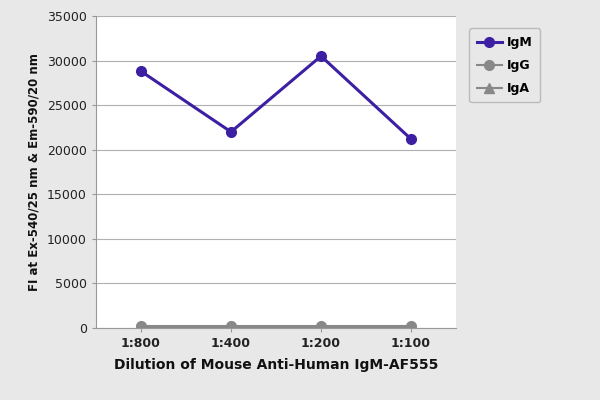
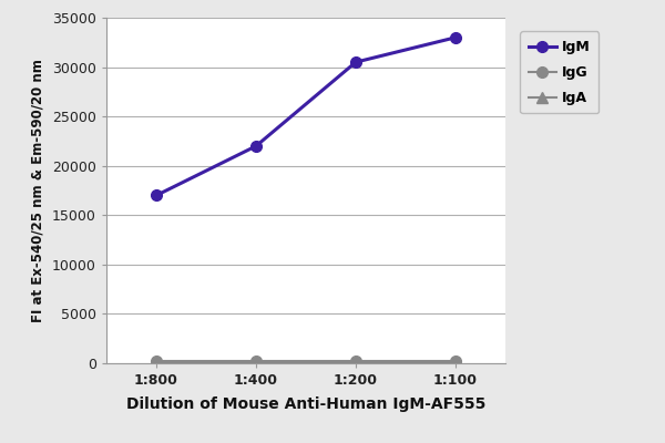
IgM/1:800: 28800 -> 17000
IgM/1:100: 21200 -> 33000
